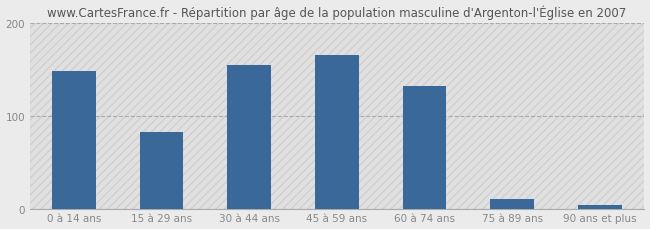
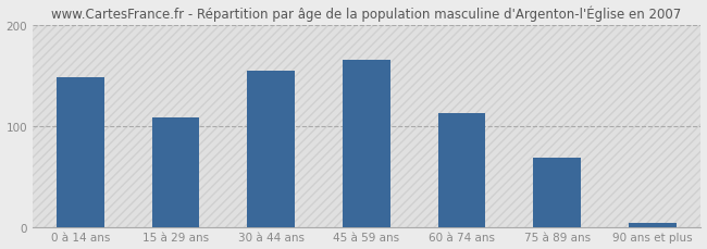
15 à 29 ans: 82 -> 108
60 à 74 ans: 132 -> 113
75 à 89 ans: 10 -> 68
